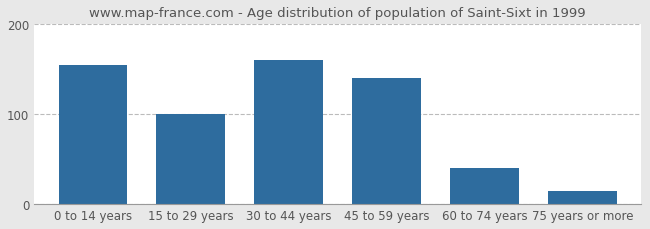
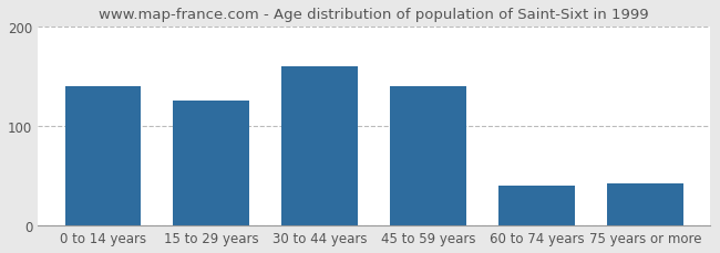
0 to 14 years: 155 -> 140
15 to 29 years: 100 -> 126
75 years or more: 15 -> 42
